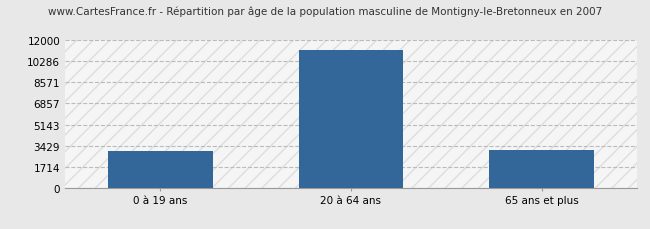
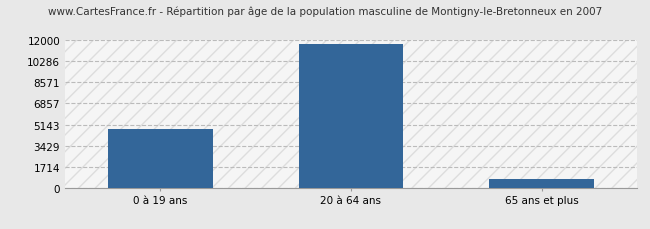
0 à 19 ans: 3000 -> 4800
20 à 64 ans: 11200 -> 11700
65 ans et plus: 3100 -> 700
